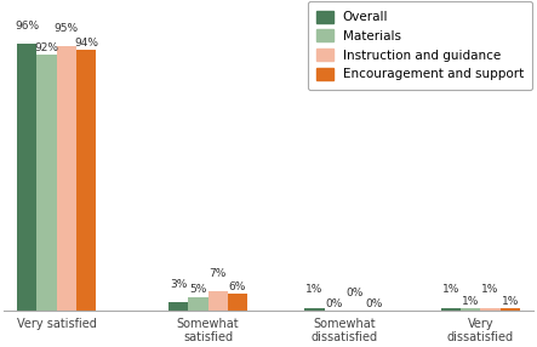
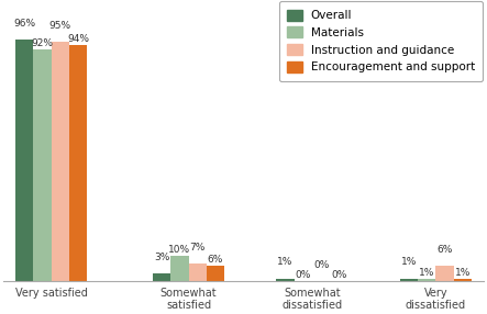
Materials/Somewhat satisfied: 5% -> 10%
Instruction and guidance/Very dissatisfied: 1% -> 6%
